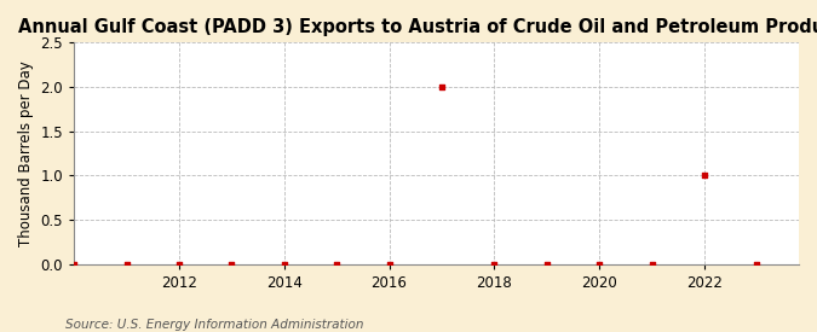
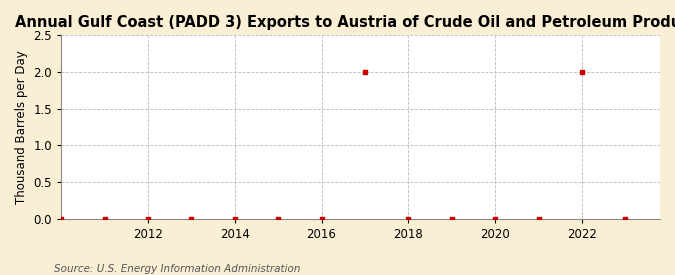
2022: 1 -> 2
